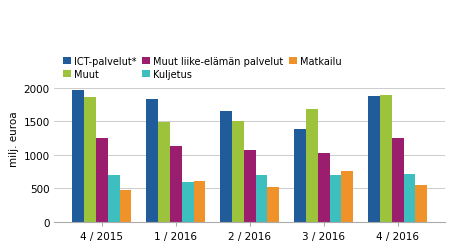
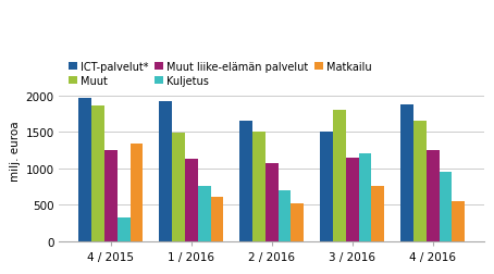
Kuljetus/4 / 2015: 700 -> 320
Matkailu/4 / 2015: 480 -> 1340
ICT-palvelut*/1 / 2016: 1840 -> 1920
Kuljetus/1 / 2016: 600 -> 760
ICT-palvelut*/3 / 2016: 1390 -> 1500
Muut/3 / 2016: 1680 -> 1800
Muut liike-elämän palvelut/3 / 2016: 1040 -> 1140
Kuljetus/3 / 2016: 700 -> 1200
Muut/4 / 2016: 1890 -> 1660
Kuljetus/4 / 2016: 720 -> 960
